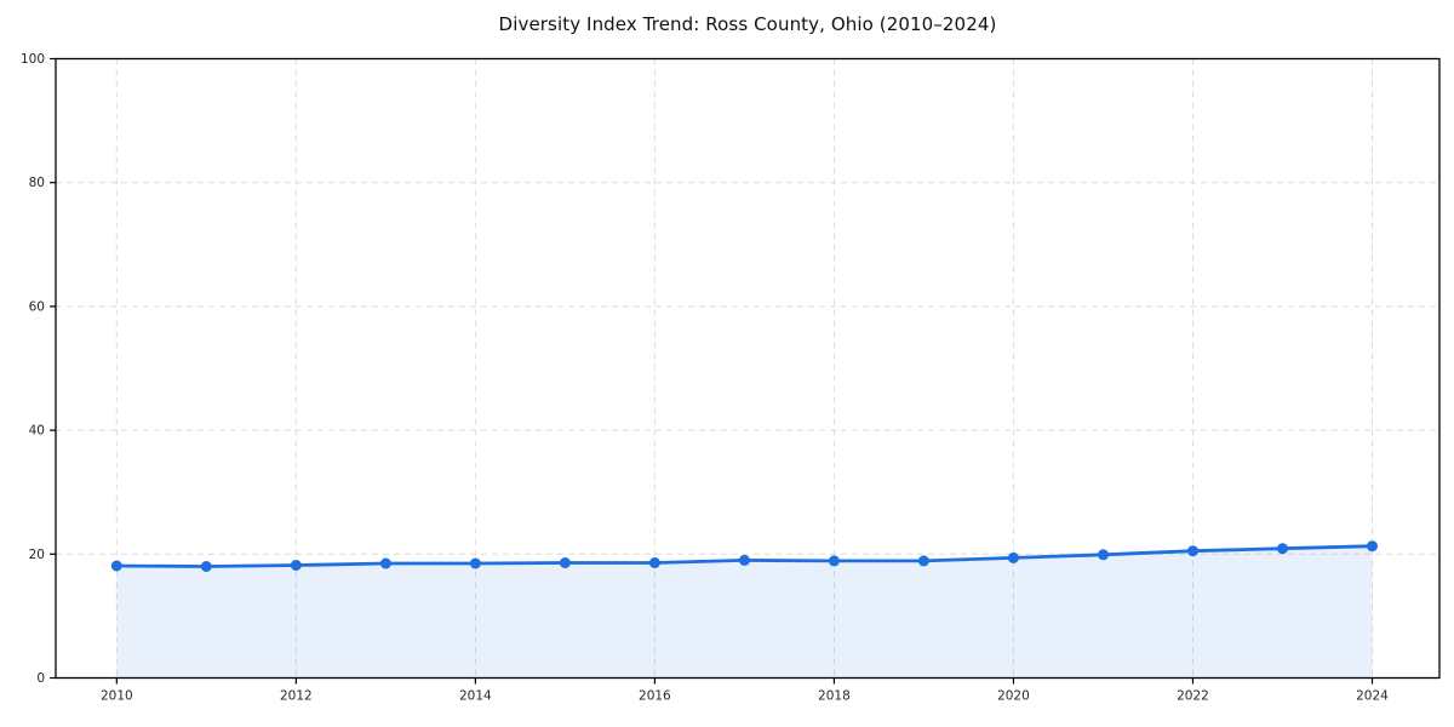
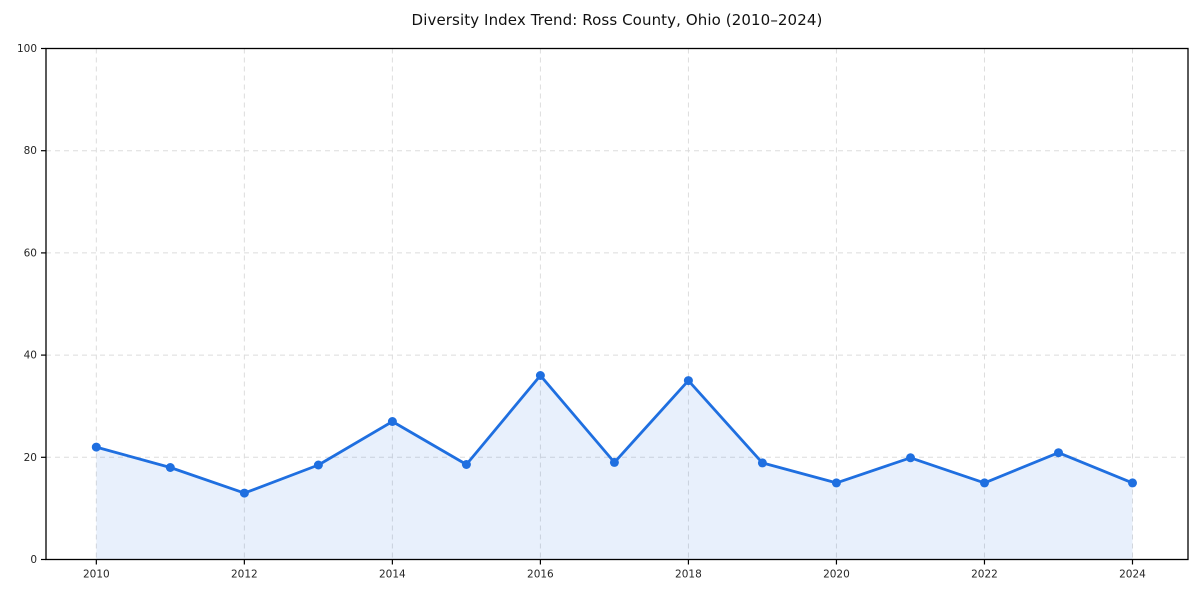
2010: 18 -> 22
2012: 18 -> 13
2014: 18 -> 27
2016: 19 -> 36
2018: 19 -> 35
2020: 19 -> 15
2022: 20 -> 15
2024: 21 -> 15
